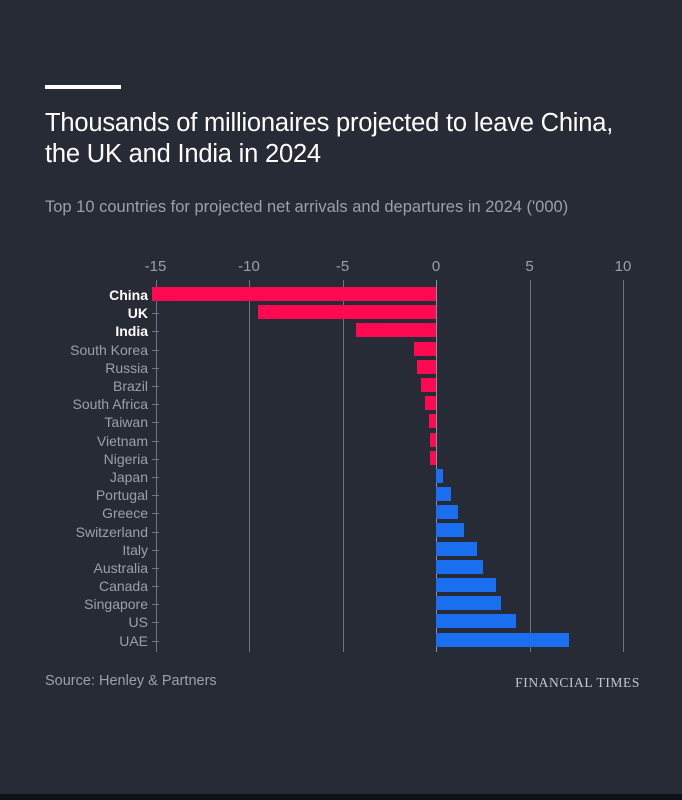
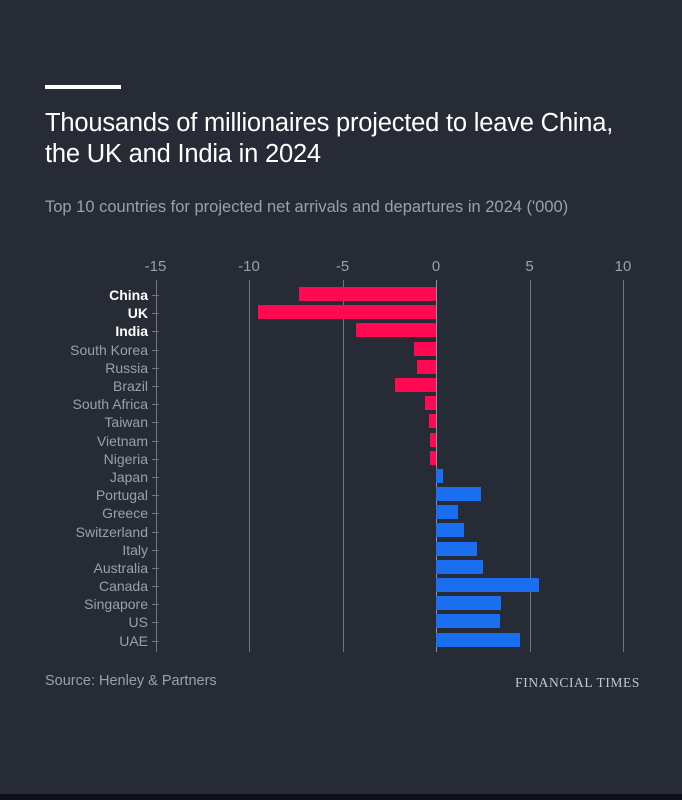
China: -15.2 -> -7.3
Brazil: -0.8 -> -2.2
Portugal: 0.8 -> 2.4
Canada: 3.2 -> 5.5
US: 4.3 -> 3.4
UAE: 7.1 -> 4.5
